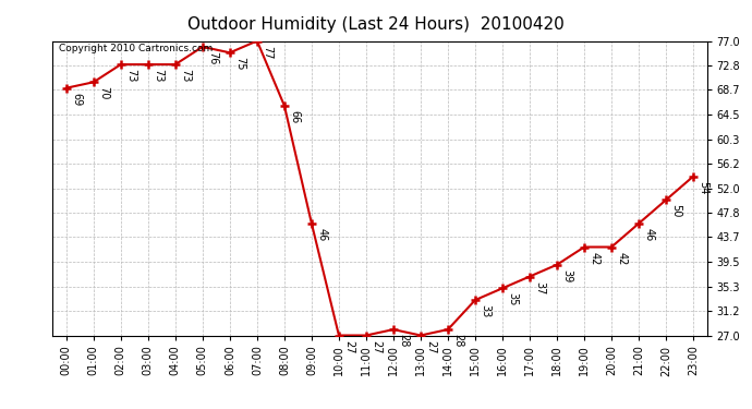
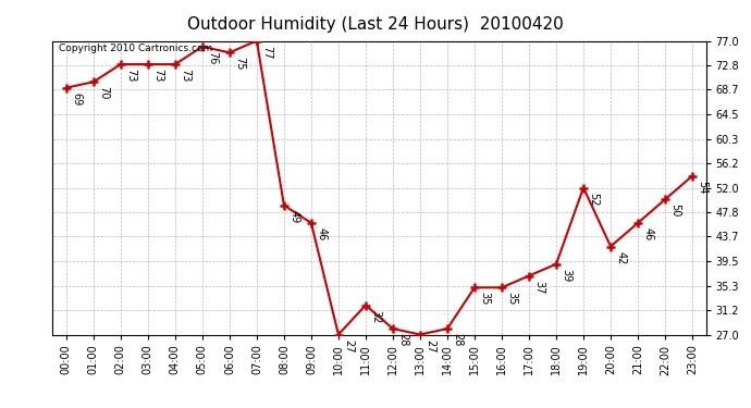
08:00: 66 -> 49
11:00: 27 -> 32
15:00: 33 -> 35
19:00: 42 -> 52
